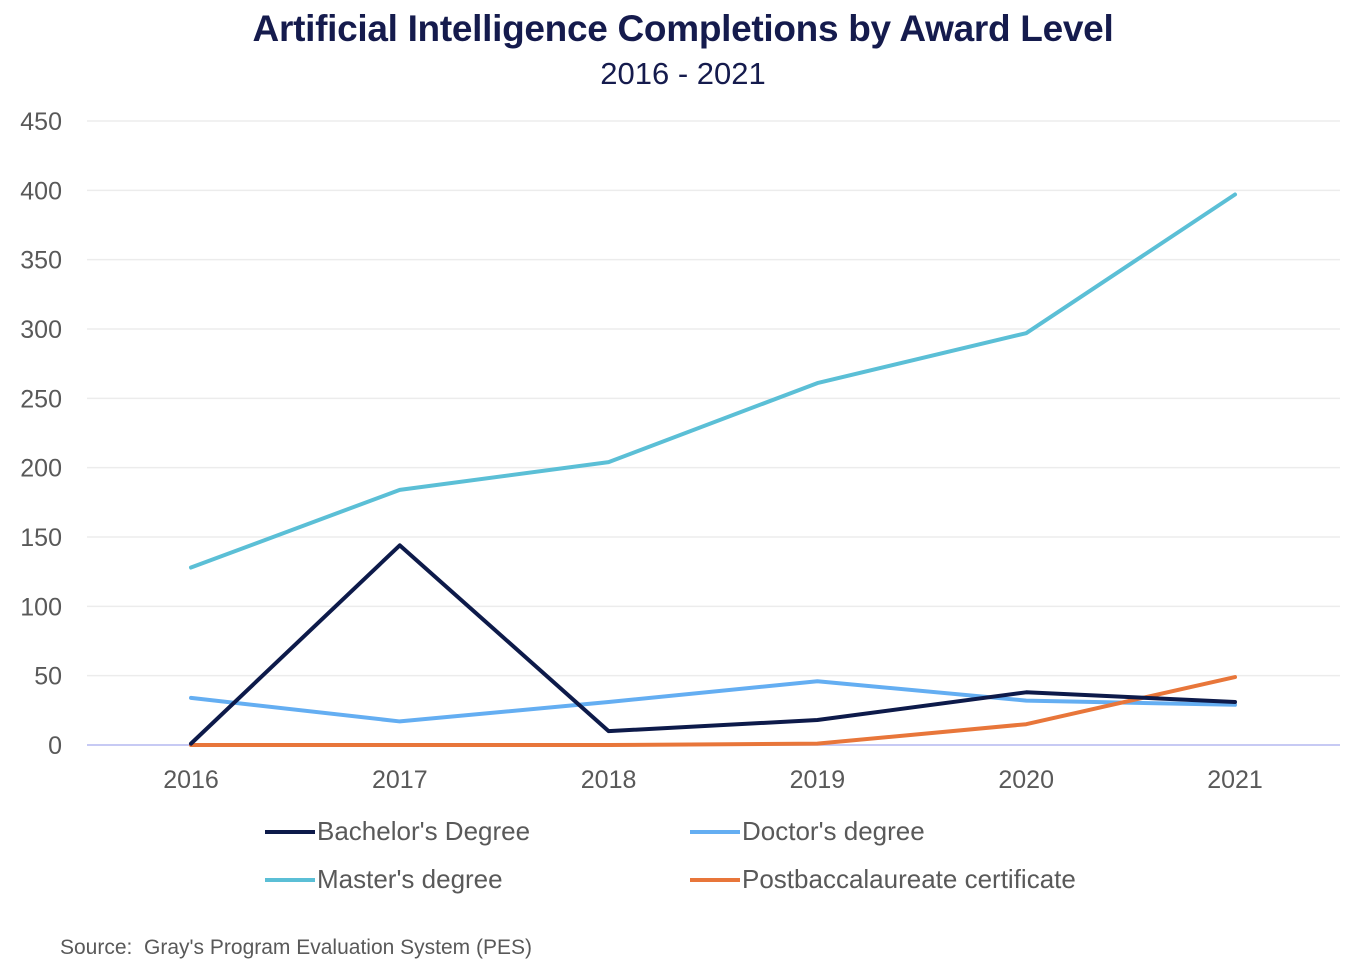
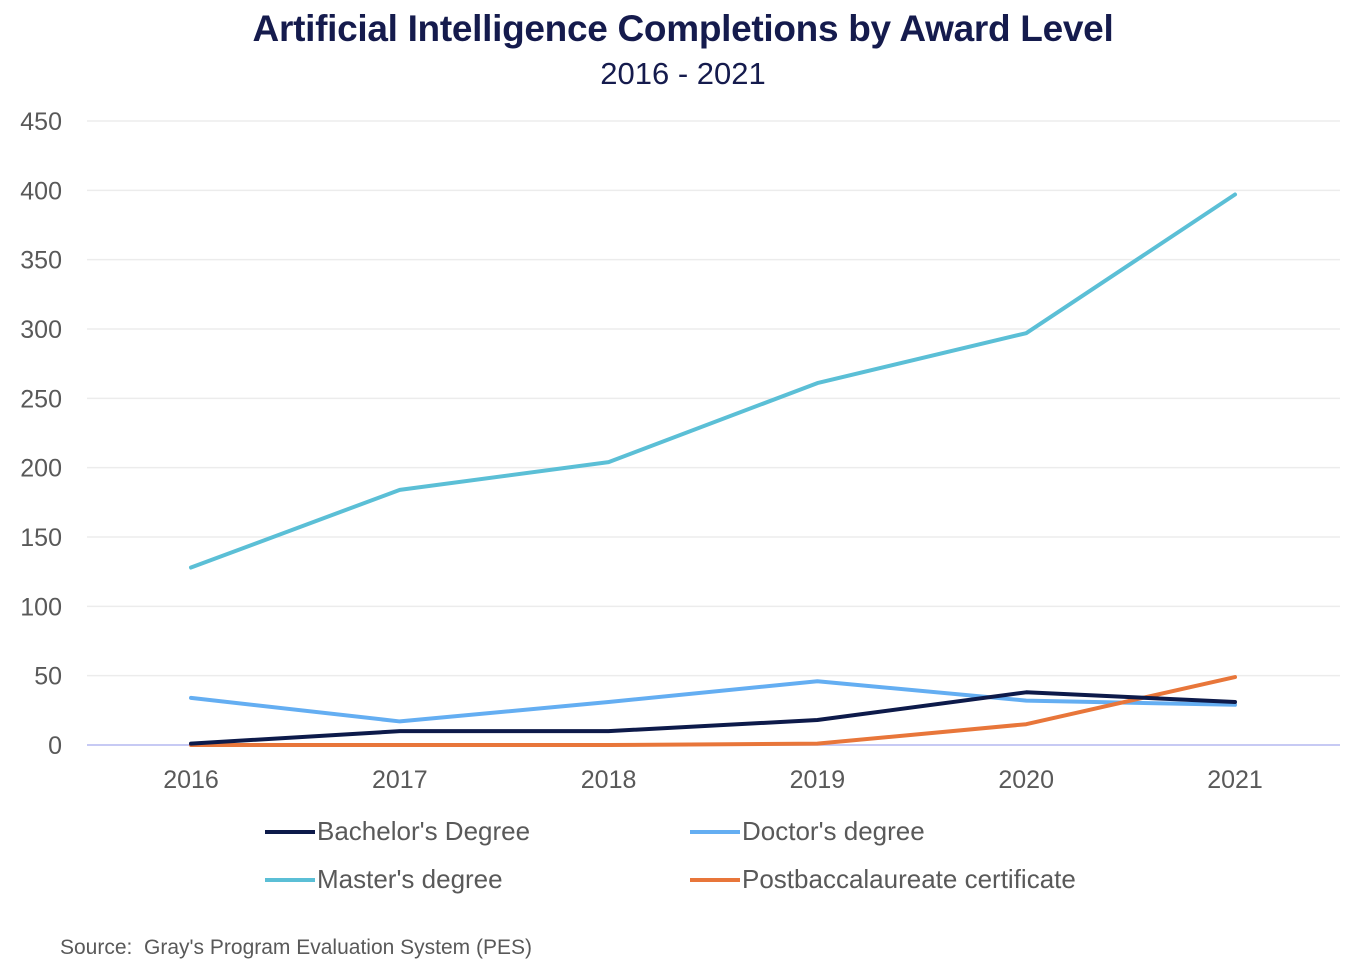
Bachelor's Degree/2017: 144 -> 10
